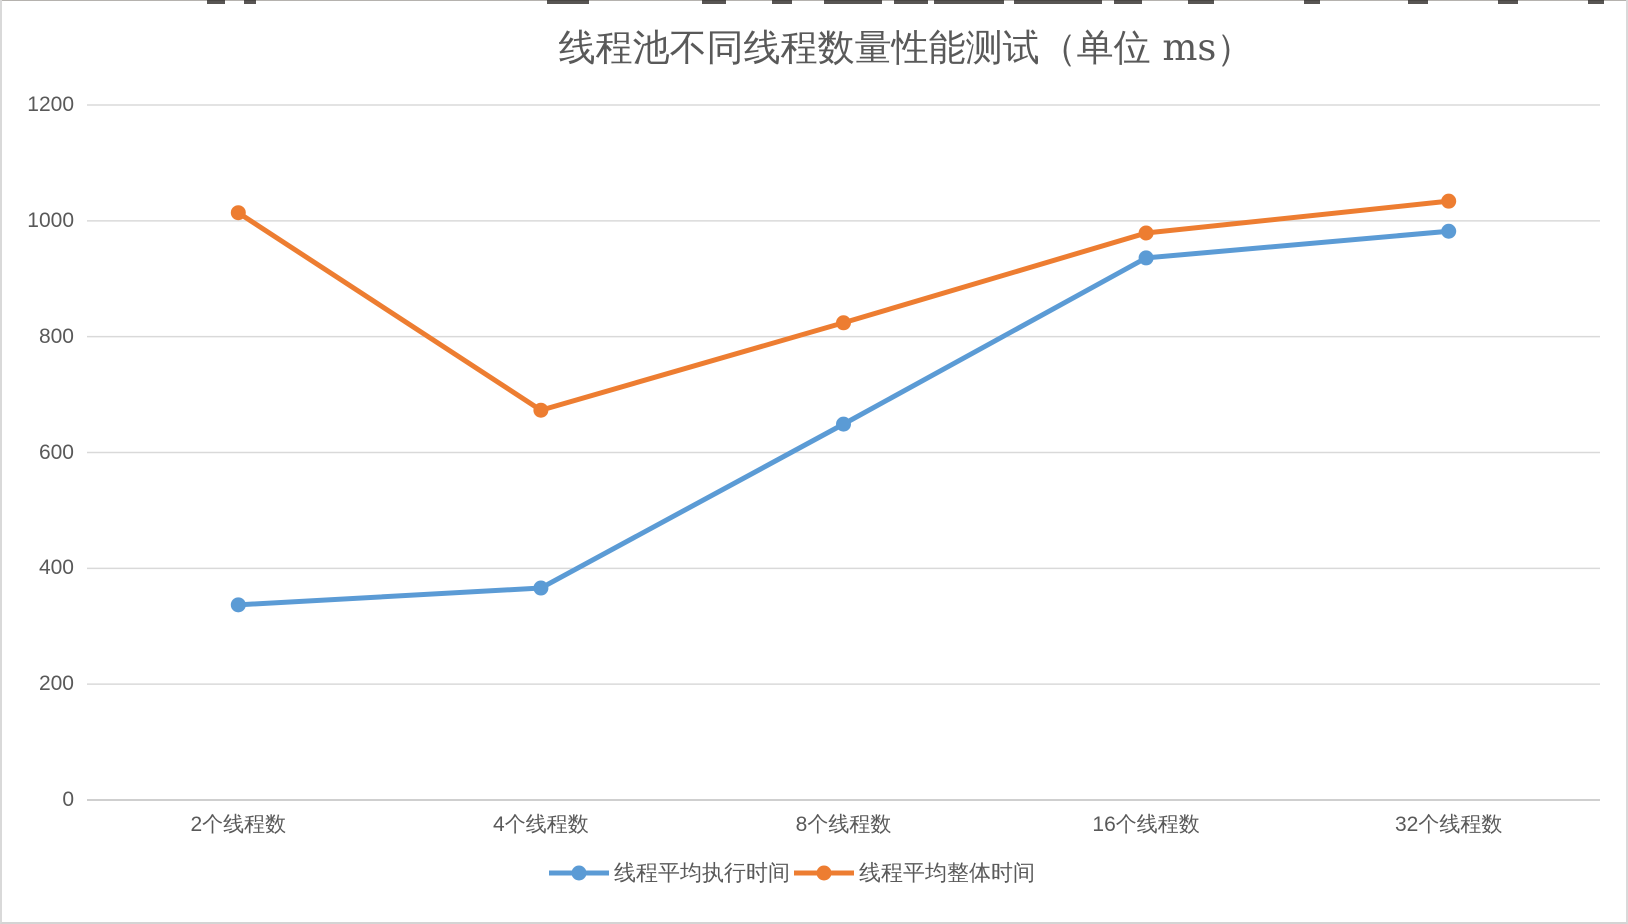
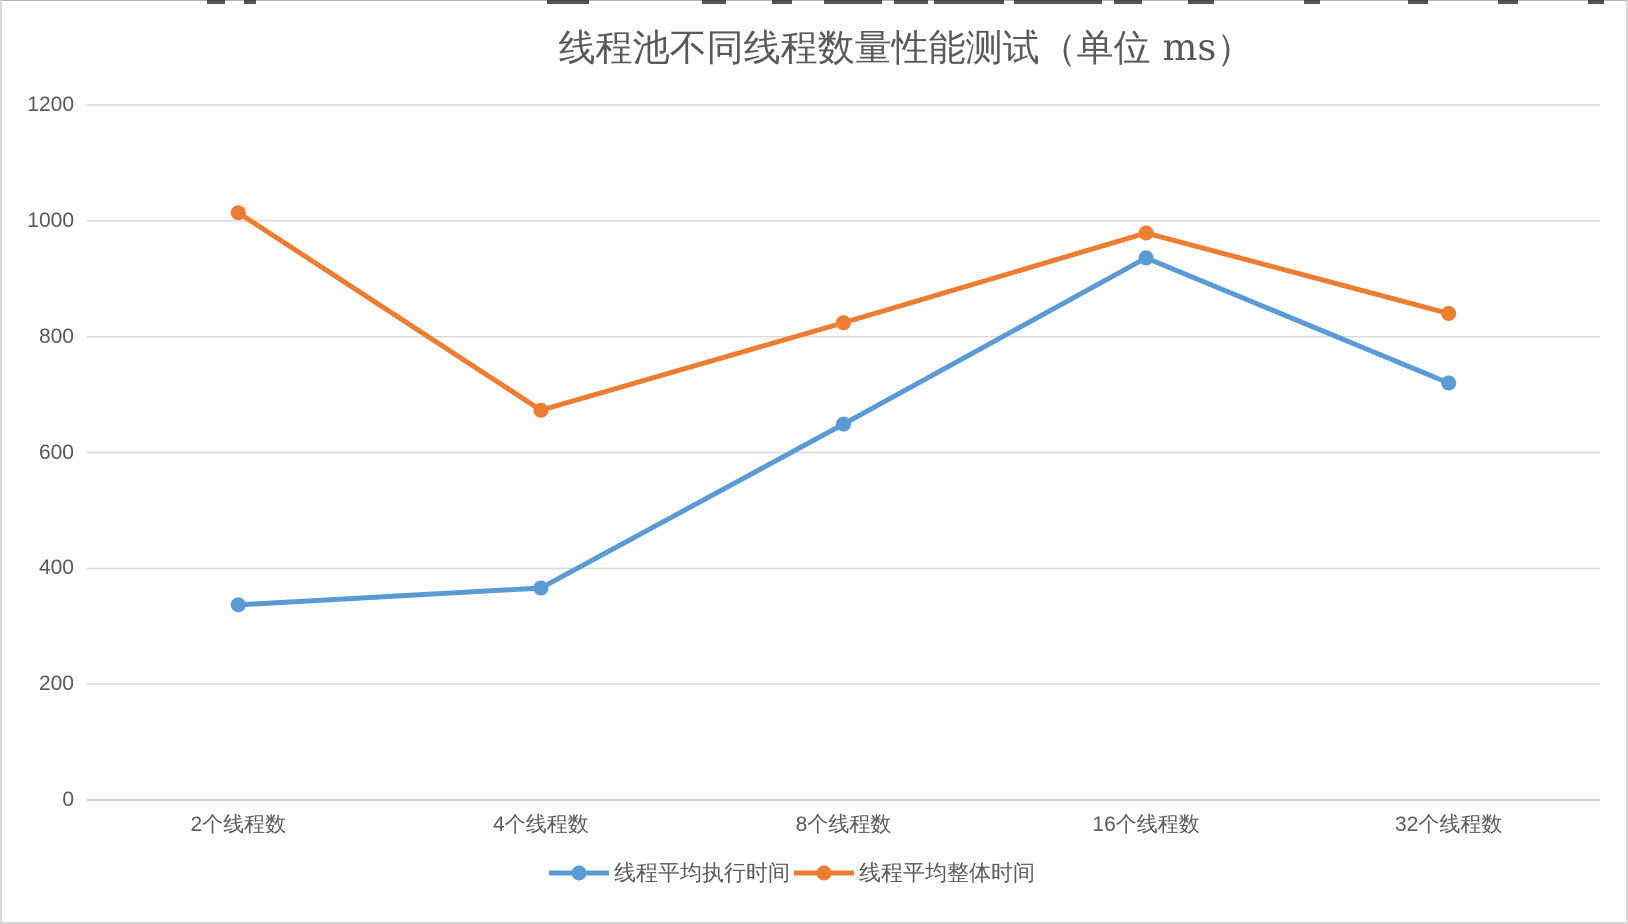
线程平均执行时间/32个线程数: 980 -> 720
线程平均整体时间/32个线程数: 1030 -> 840
